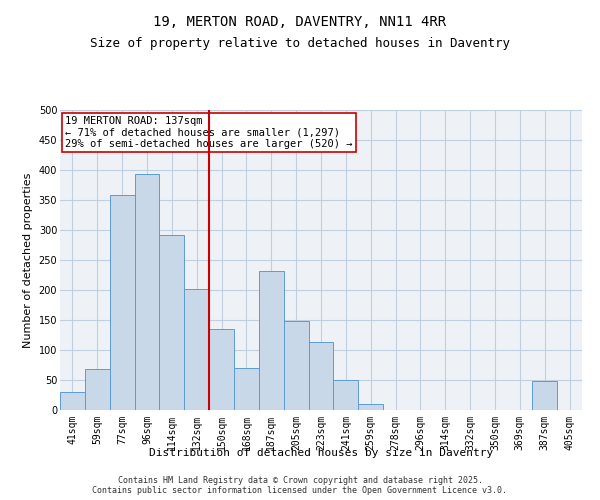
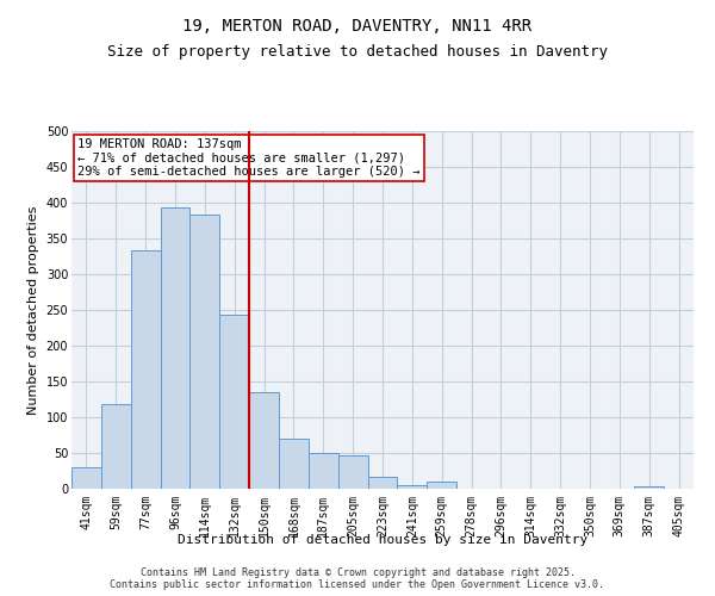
59sqm: 68 -> 118
77sqm: 358 -> 333
114sqm: 292 -> 383
132sqm: 202 -> 243
187sqm: 232 -> 50
205sqm: 148 -> 46
223sqm: 114 -> 16
241sqm: 50 -> 5
387sqm: 48 -> 4
